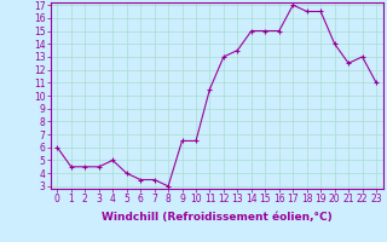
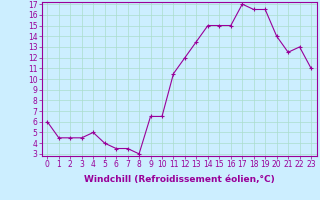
12: 13.0 -> 12.0
